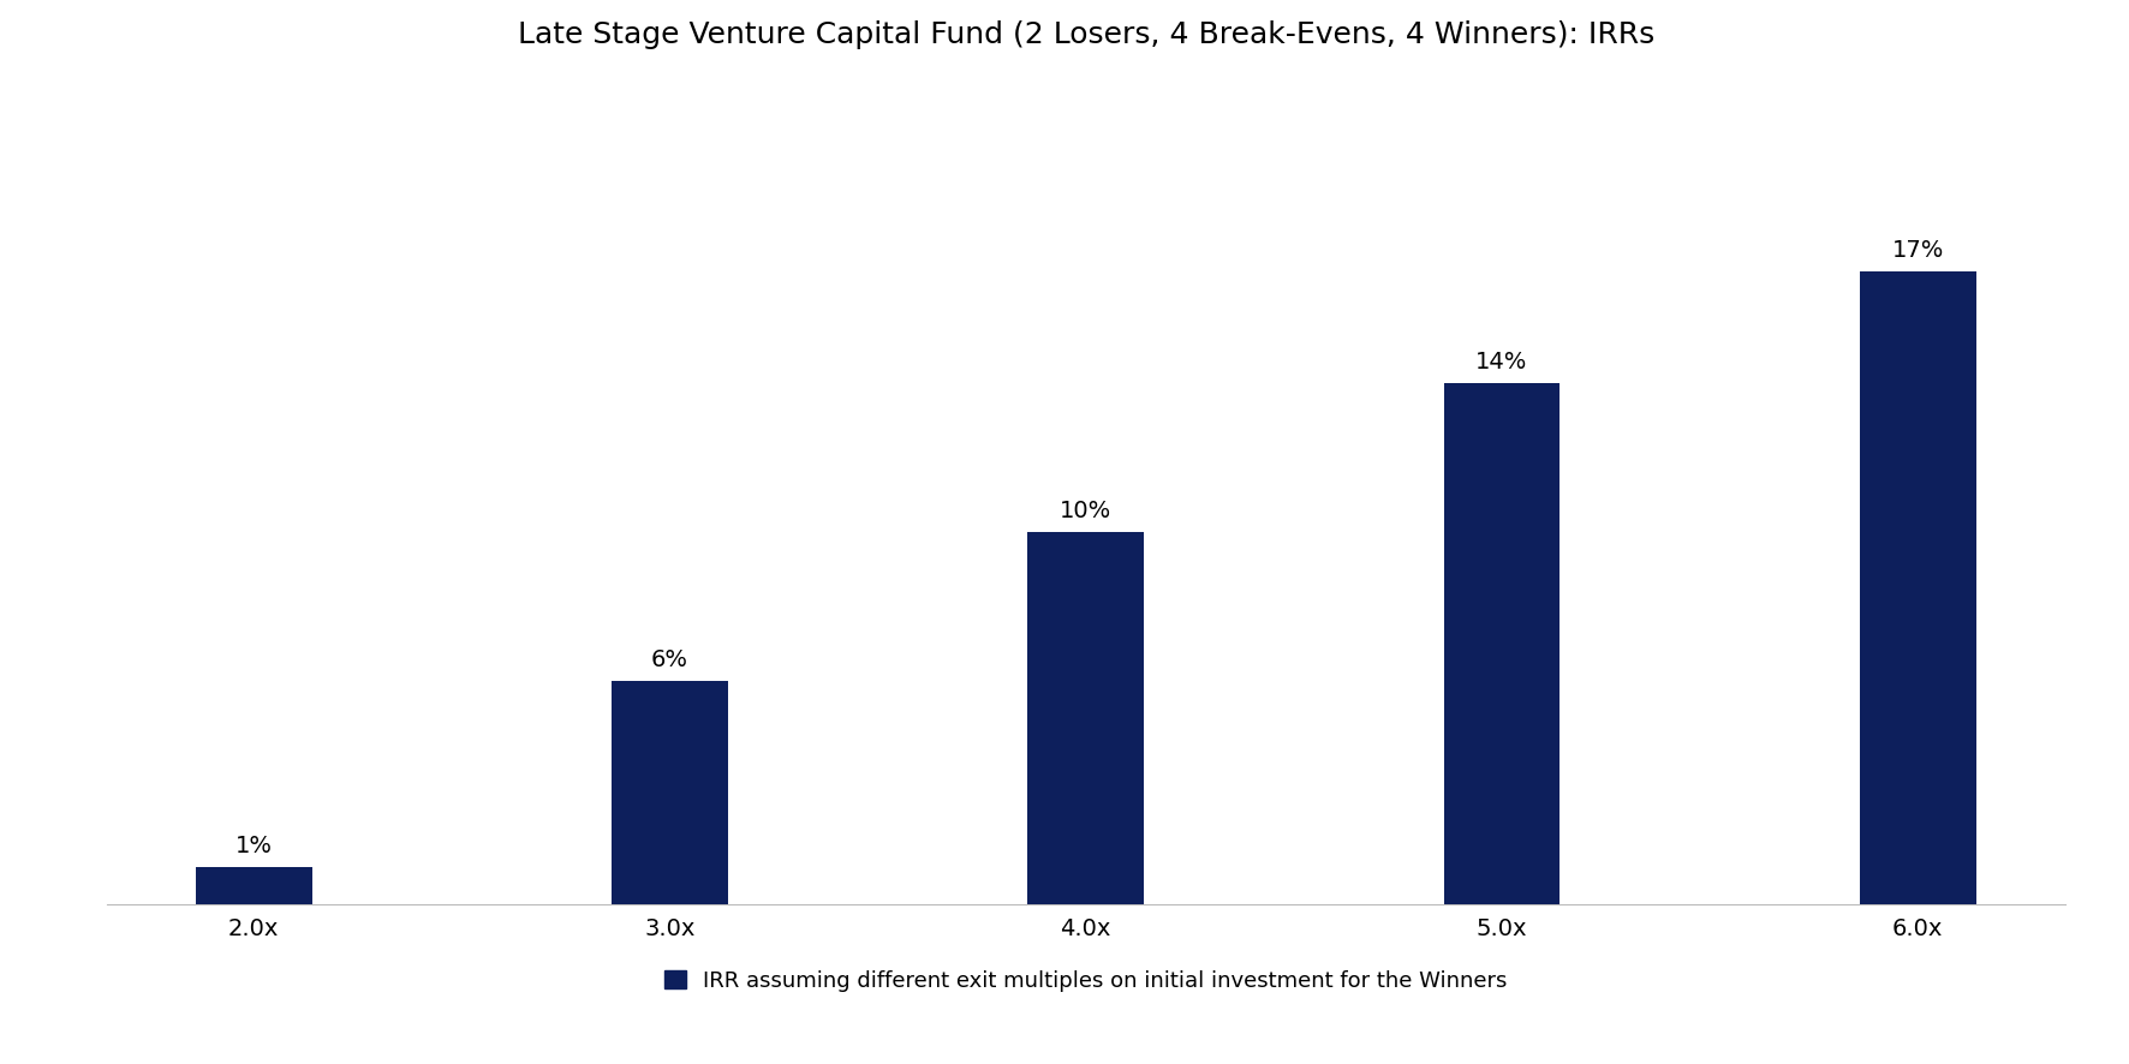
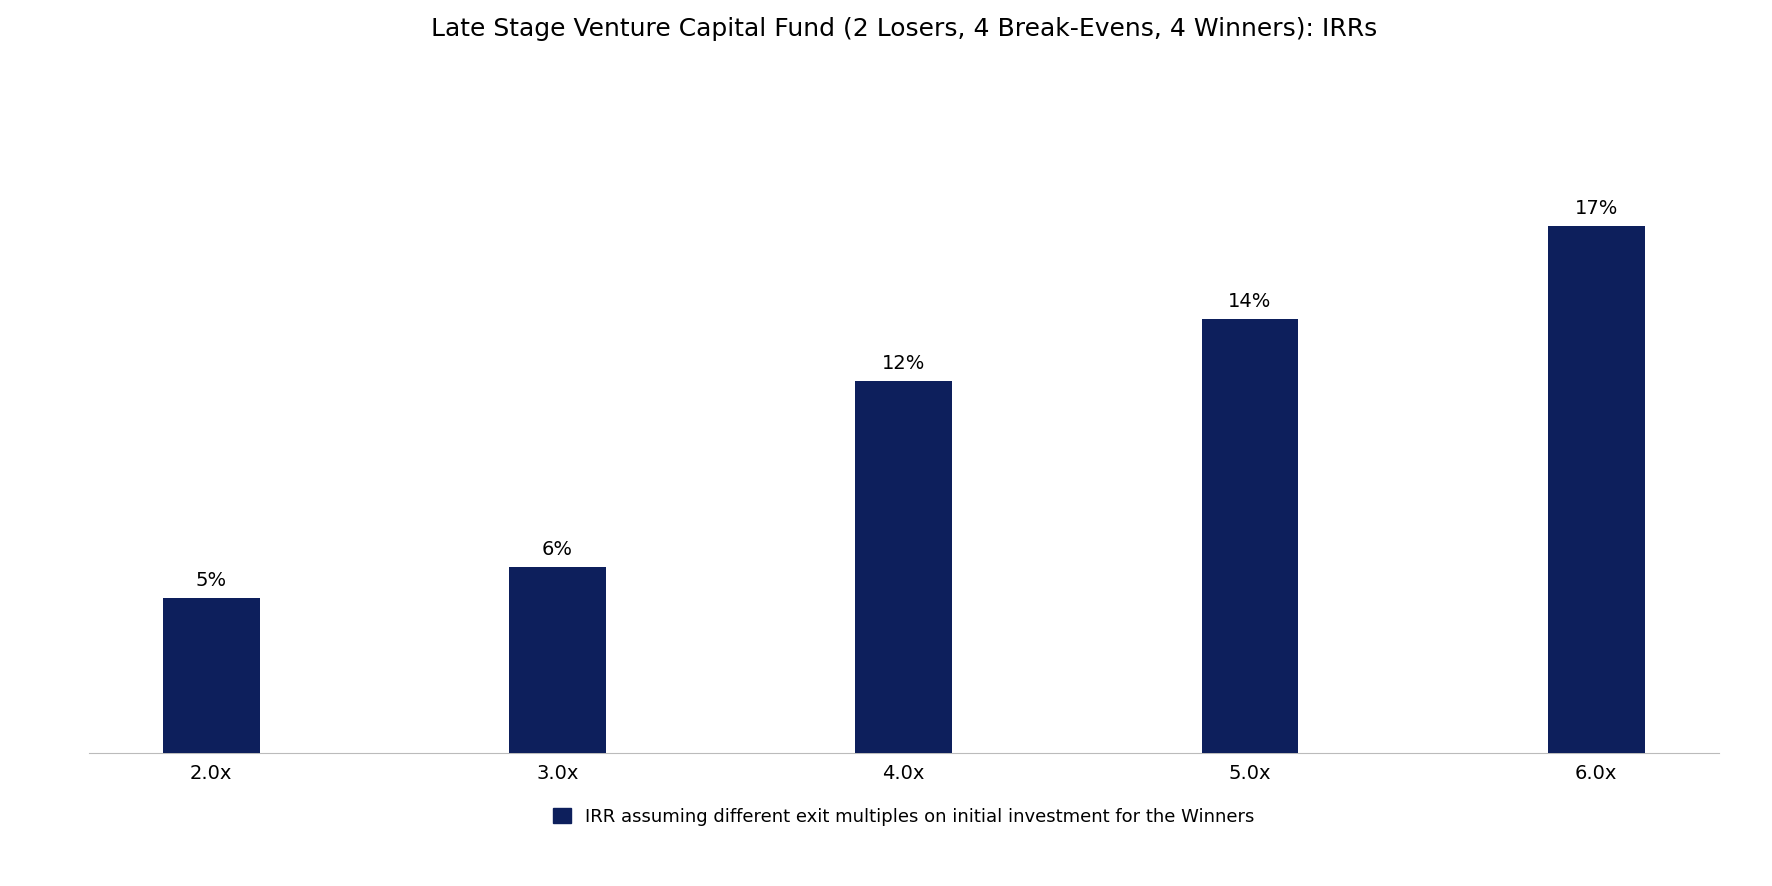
2.0x: 1% -> 5%
4.0x: 10% -> 12%
